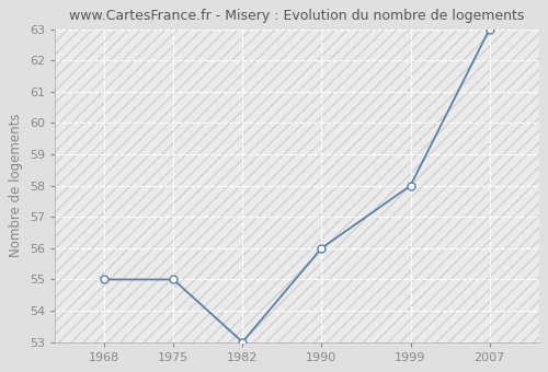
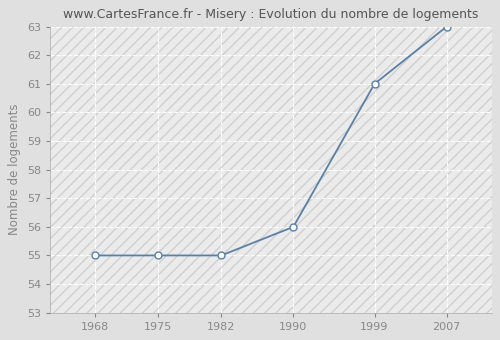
1982: 53 -> 55
1999: 58 -> 61
